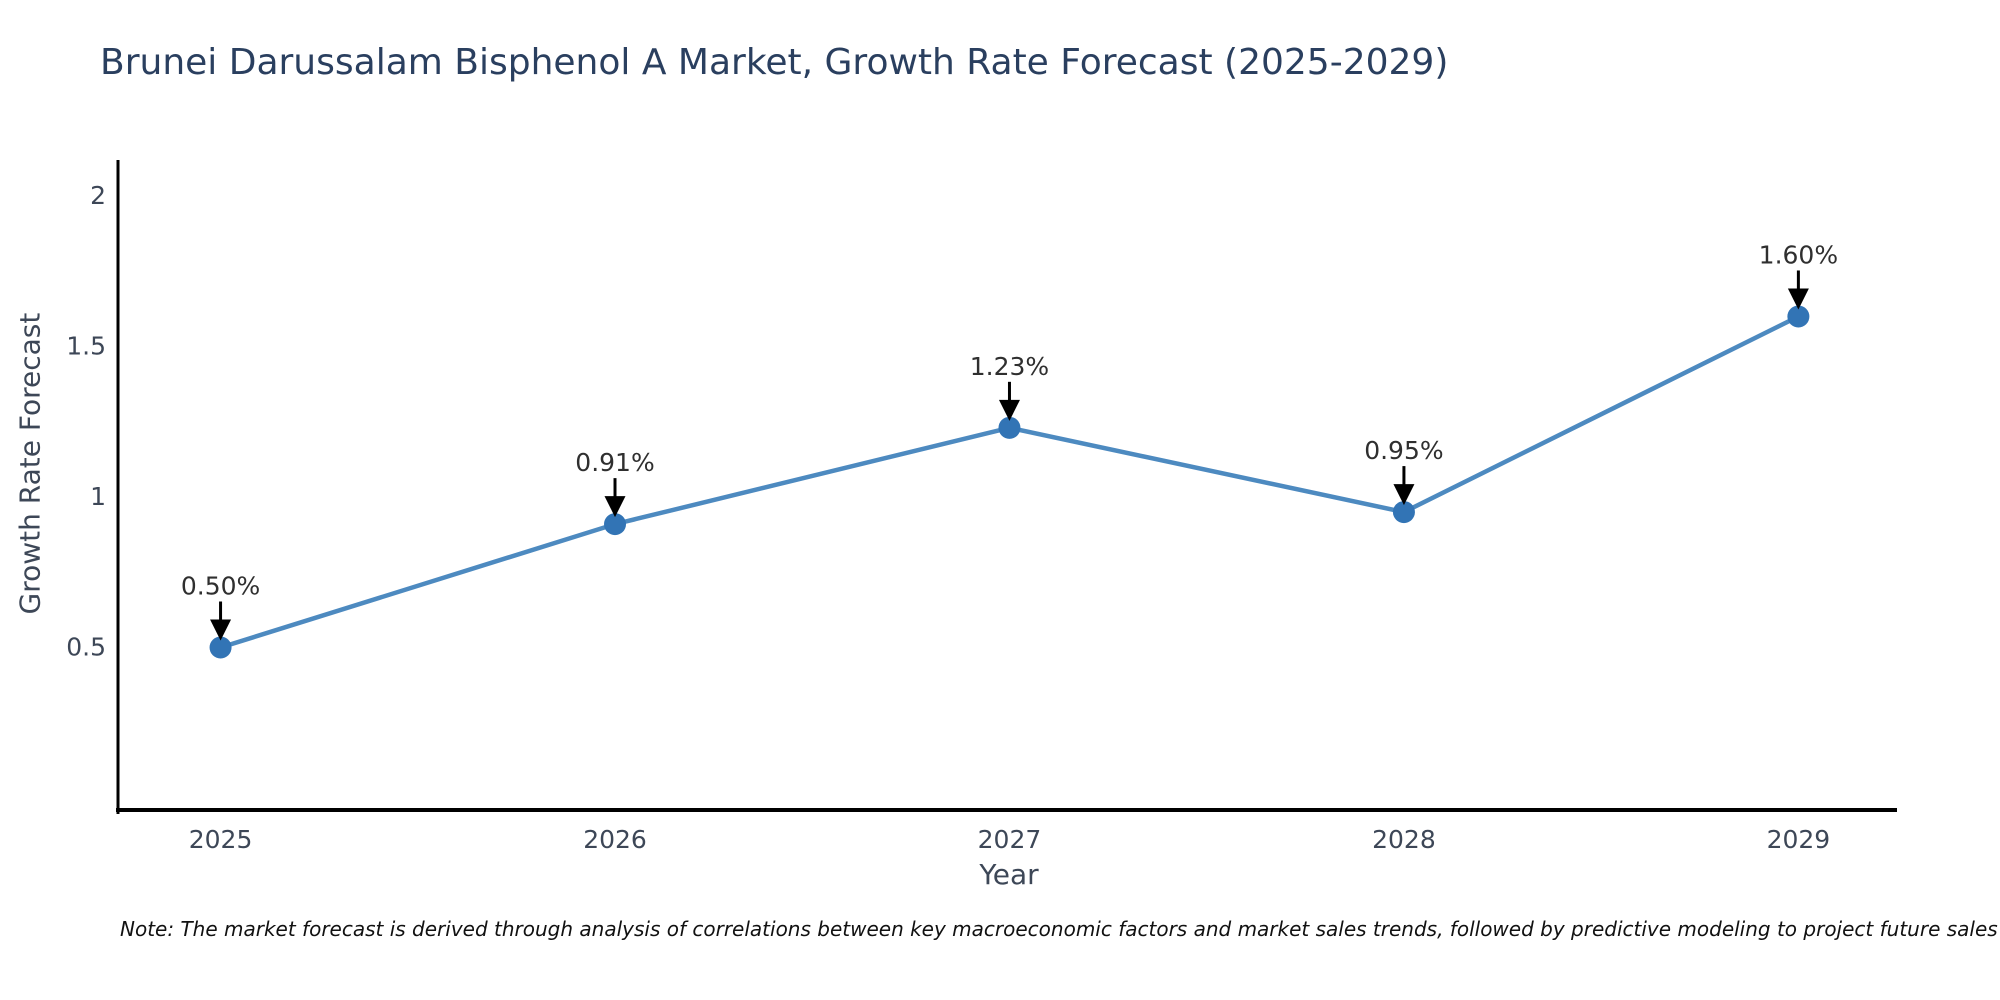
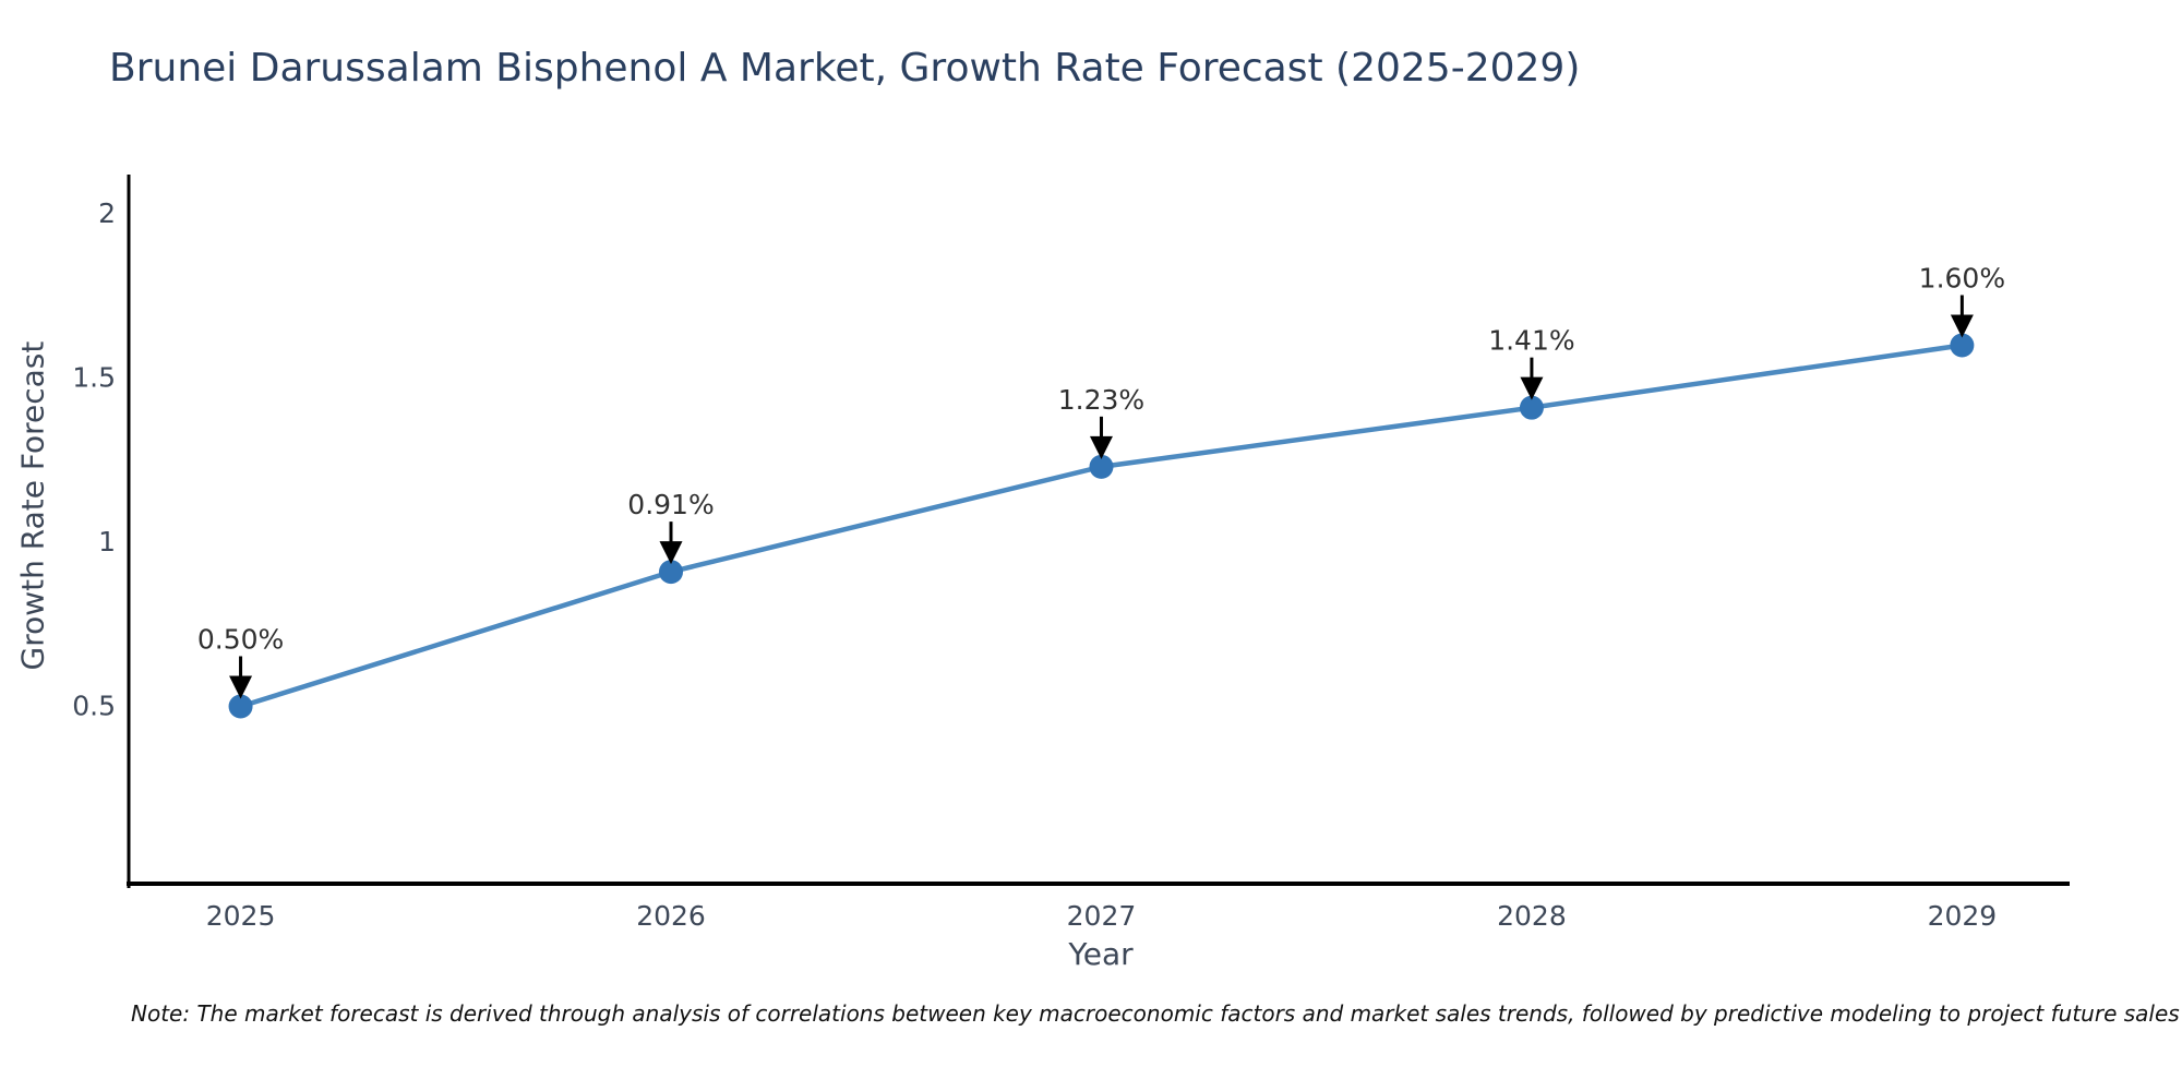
2028: 0.95% -> 1.41%
